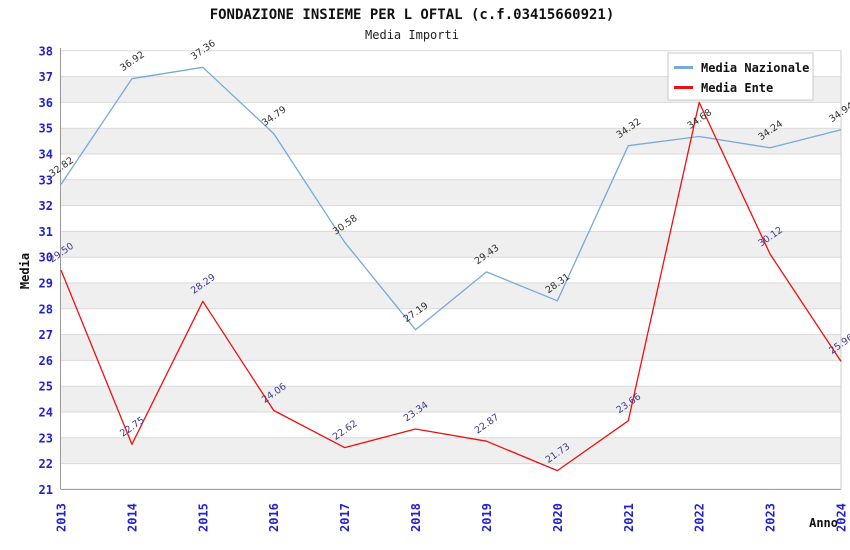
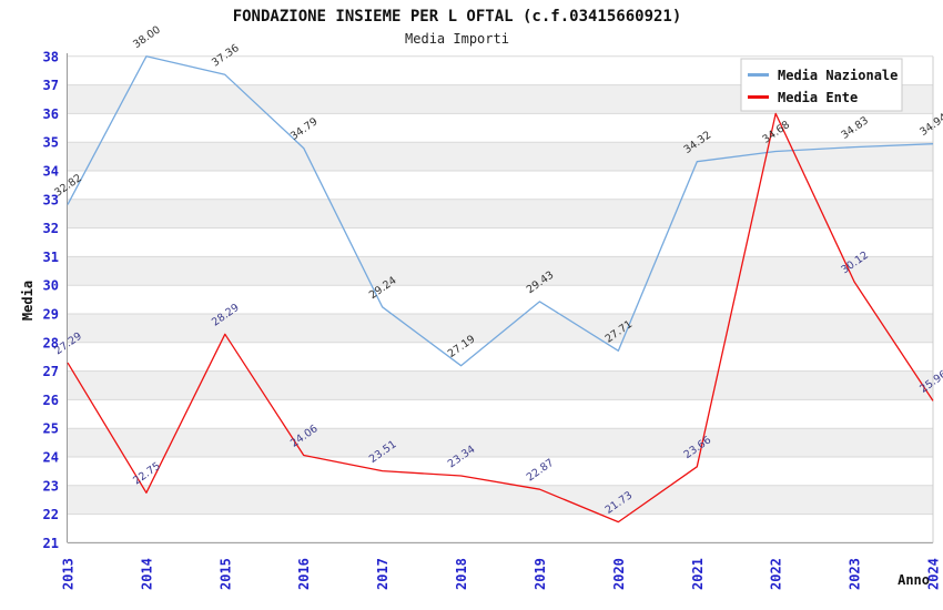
Media Ente/2013: 29.50 -> 27.29
Media Nazionale/2014: 36.92 -> 38.00
Media Nazionale/2017: 30.58 -> 29.24
Media Ente/2017: 22.62 -> 23.51
Media Nazionale/2020: 28.31 -> 27.71
Media Nazionale/2023: 34.24 -> 34.83
